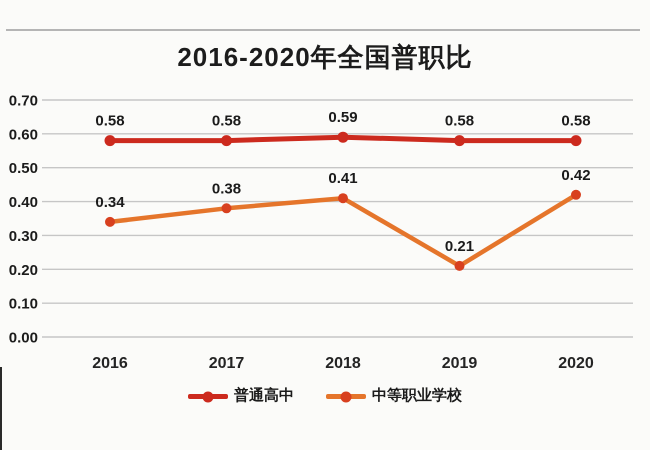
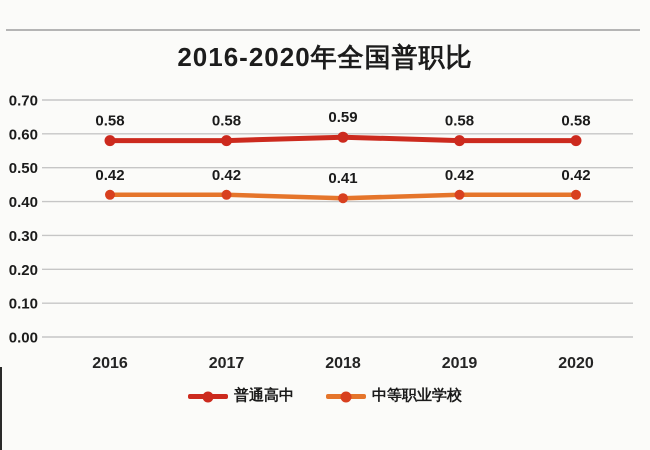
中等职业学校/2016: 0.34 -> 0.42
中等职业学校/2017: 0.38 -> 0.42
中等职业学校/2019: 0.21 -> 0.42
